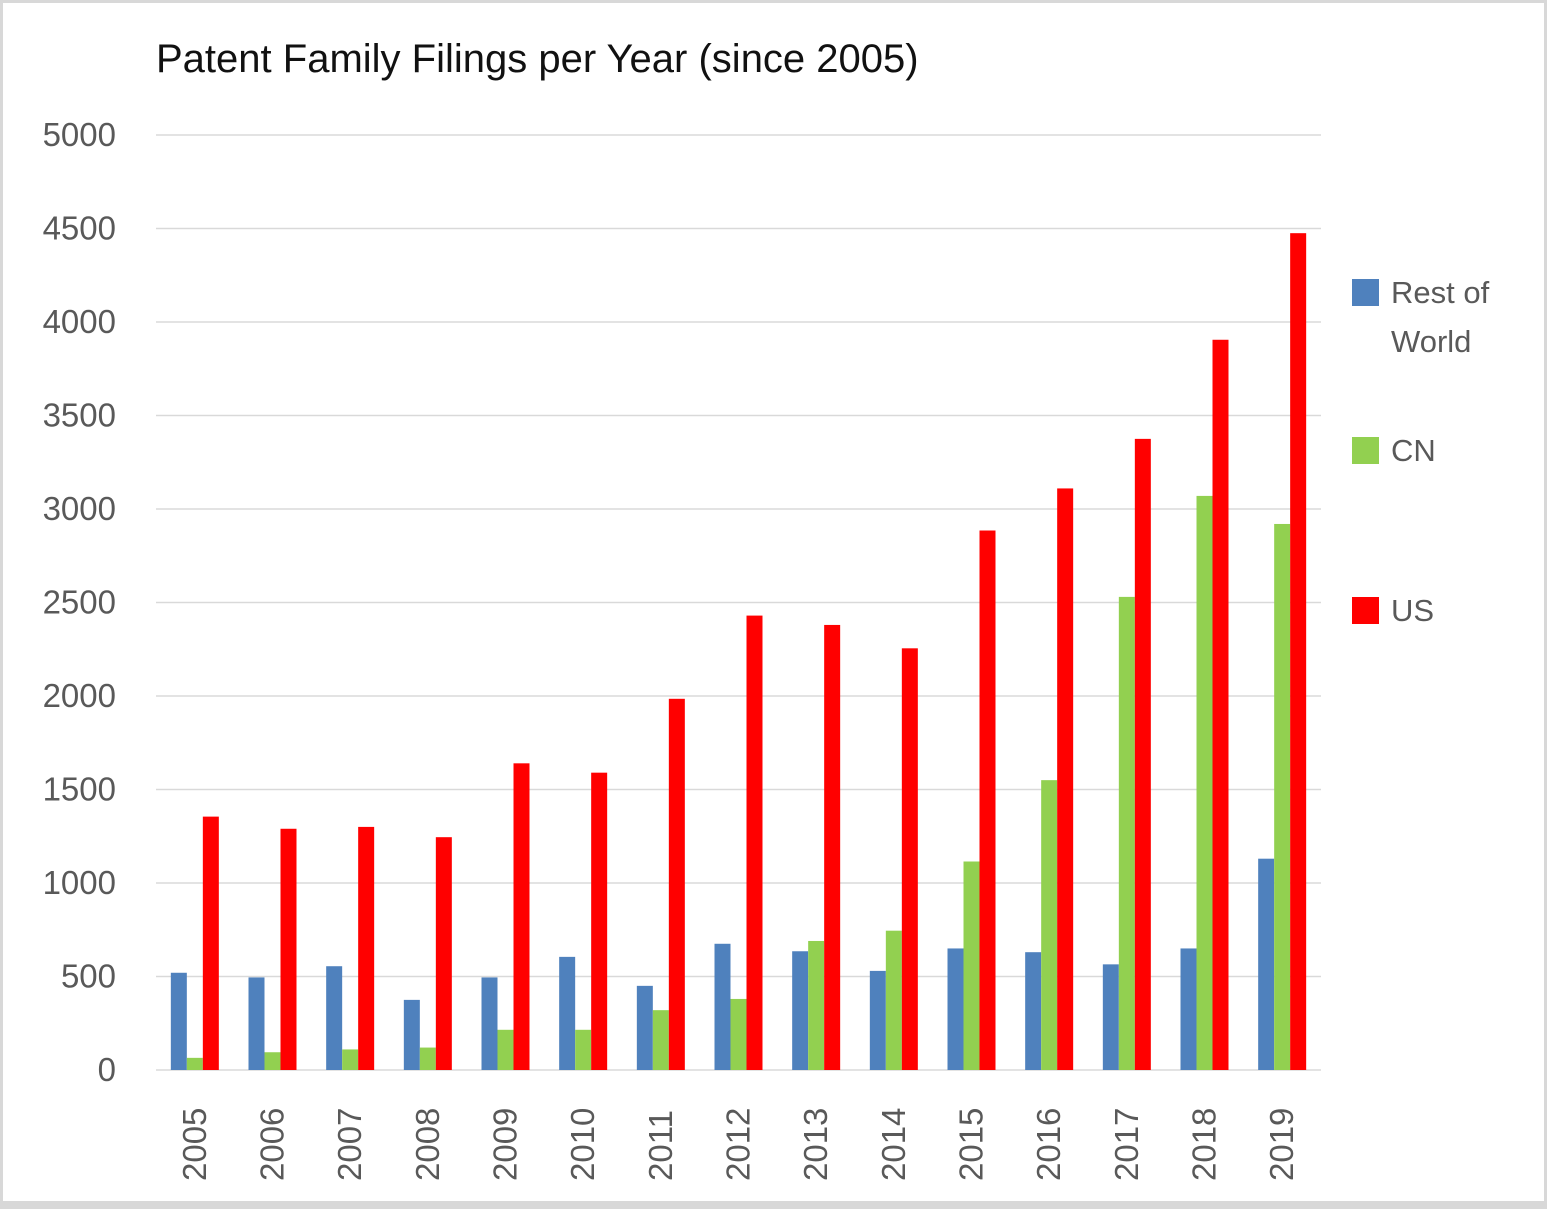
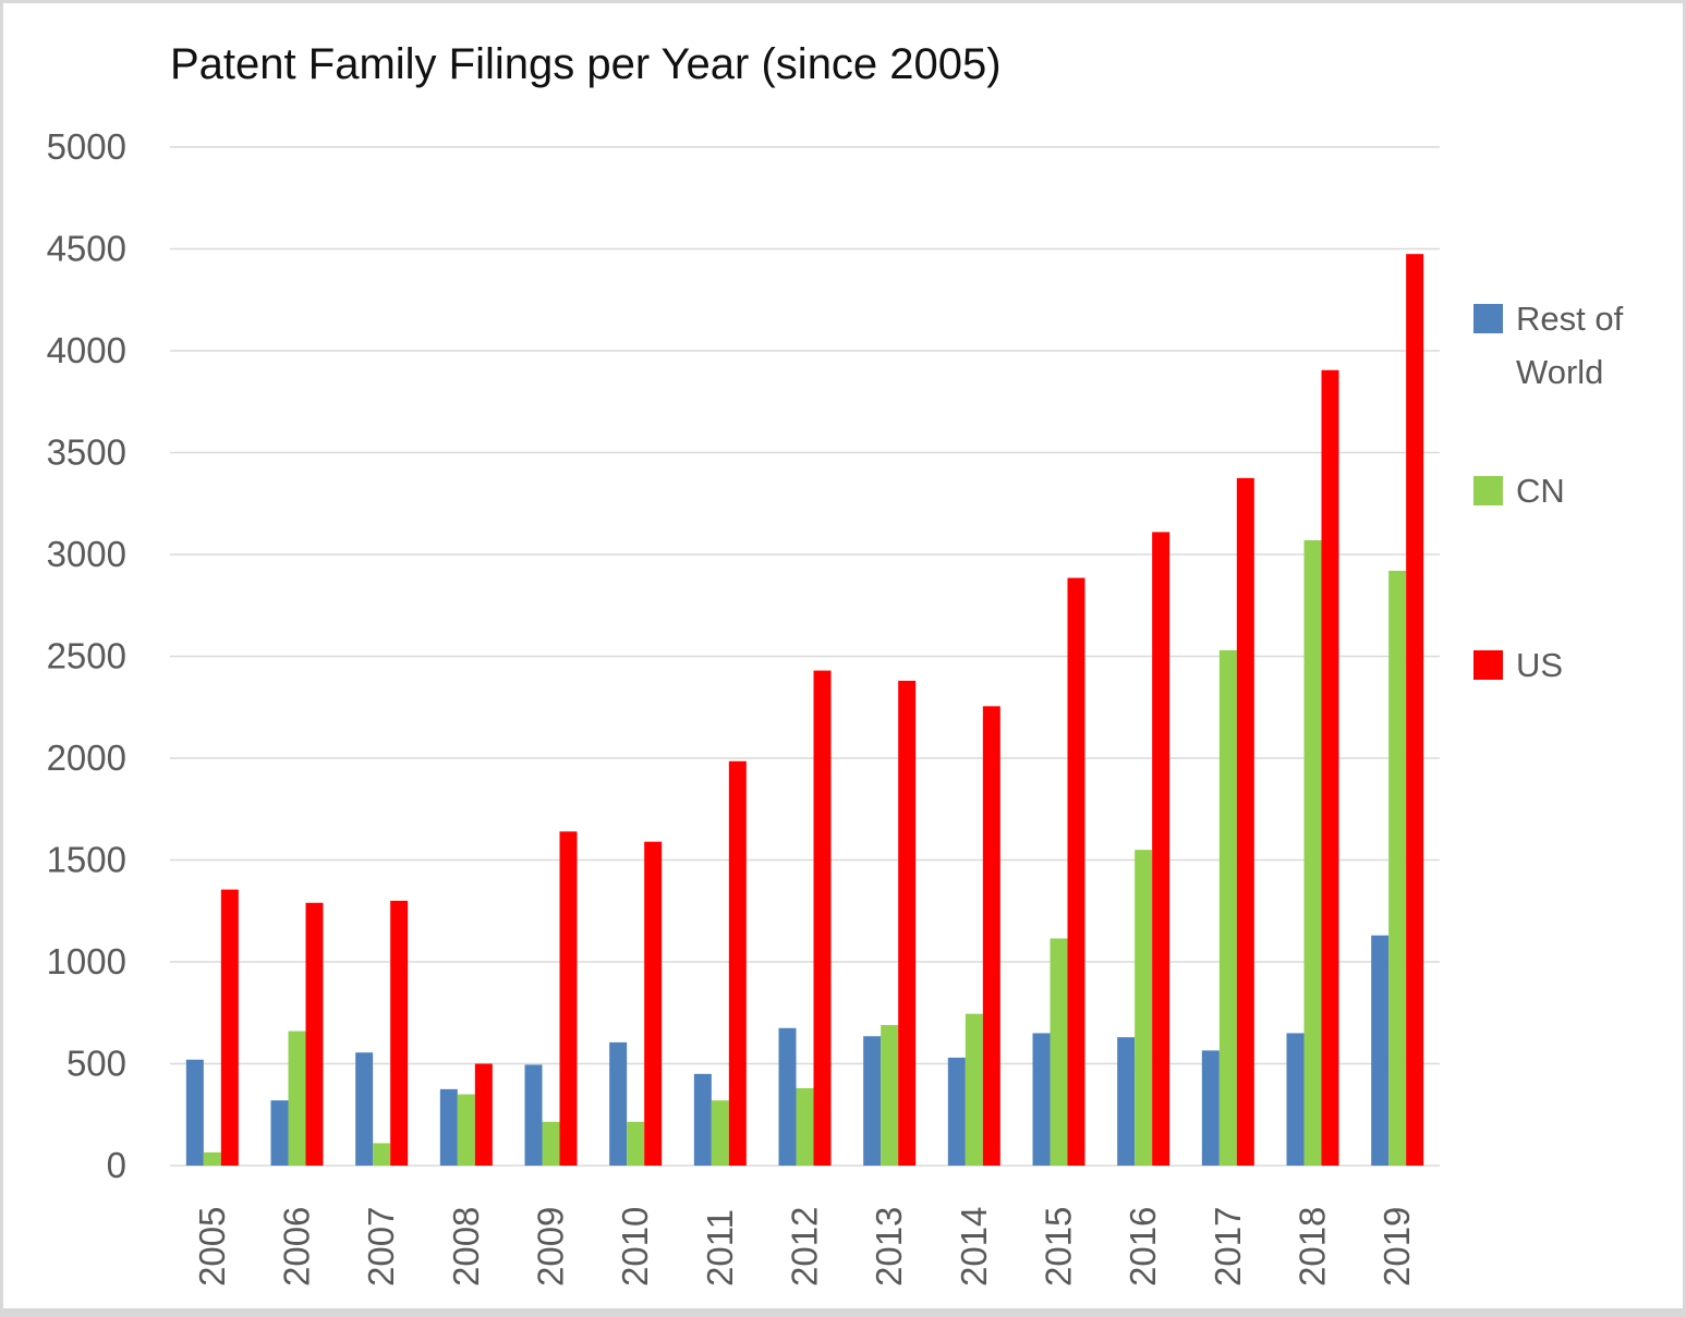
Rest of World/2006: 500 -> 320
CN/2006: 100 -> 660
CN/2008: 120 -> 350
US/2008: 1240 -> 500
